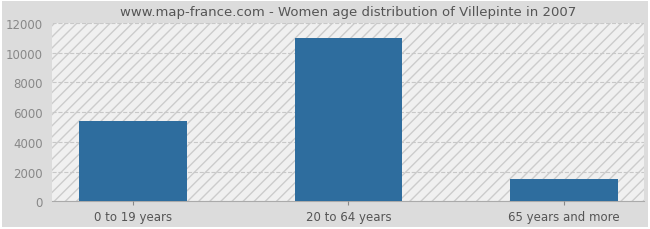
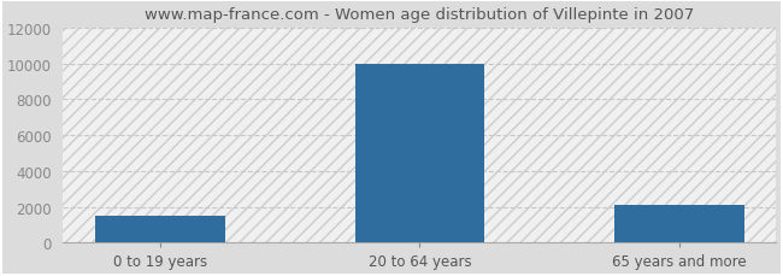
0 to 19 years: 5400 -> 1500
20 to 64 years: 11000 -> 10000
65 years and more: 1500 -> 2100
